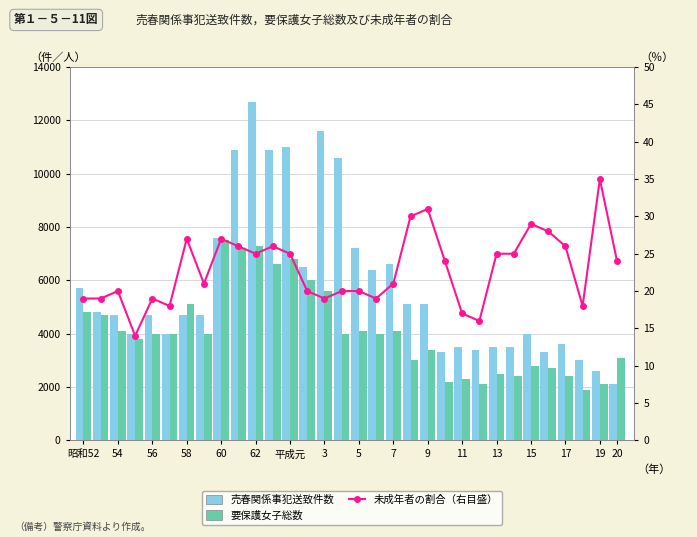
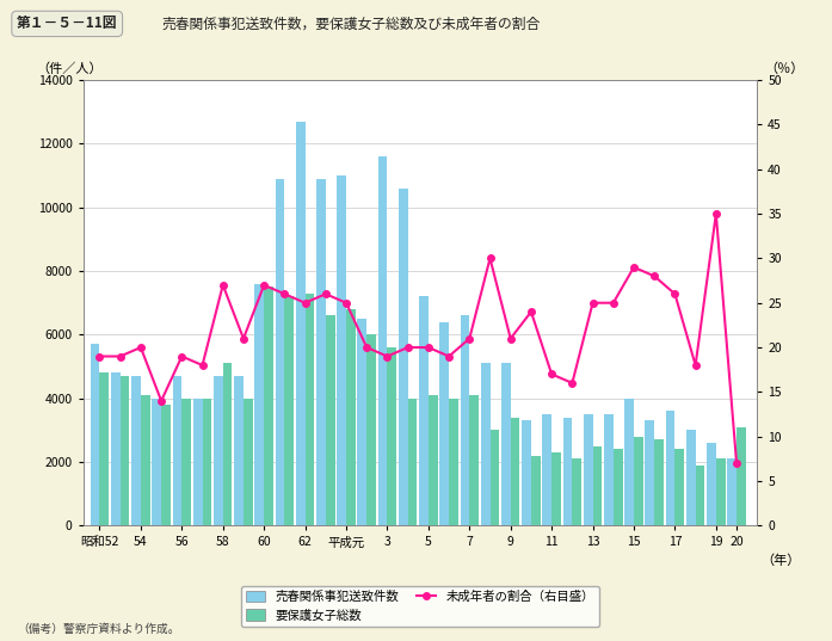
未成年者の割合（右目盛）/9: 31 -> 21
未成年者の割合（右目盛）/20: 24 -> 7
